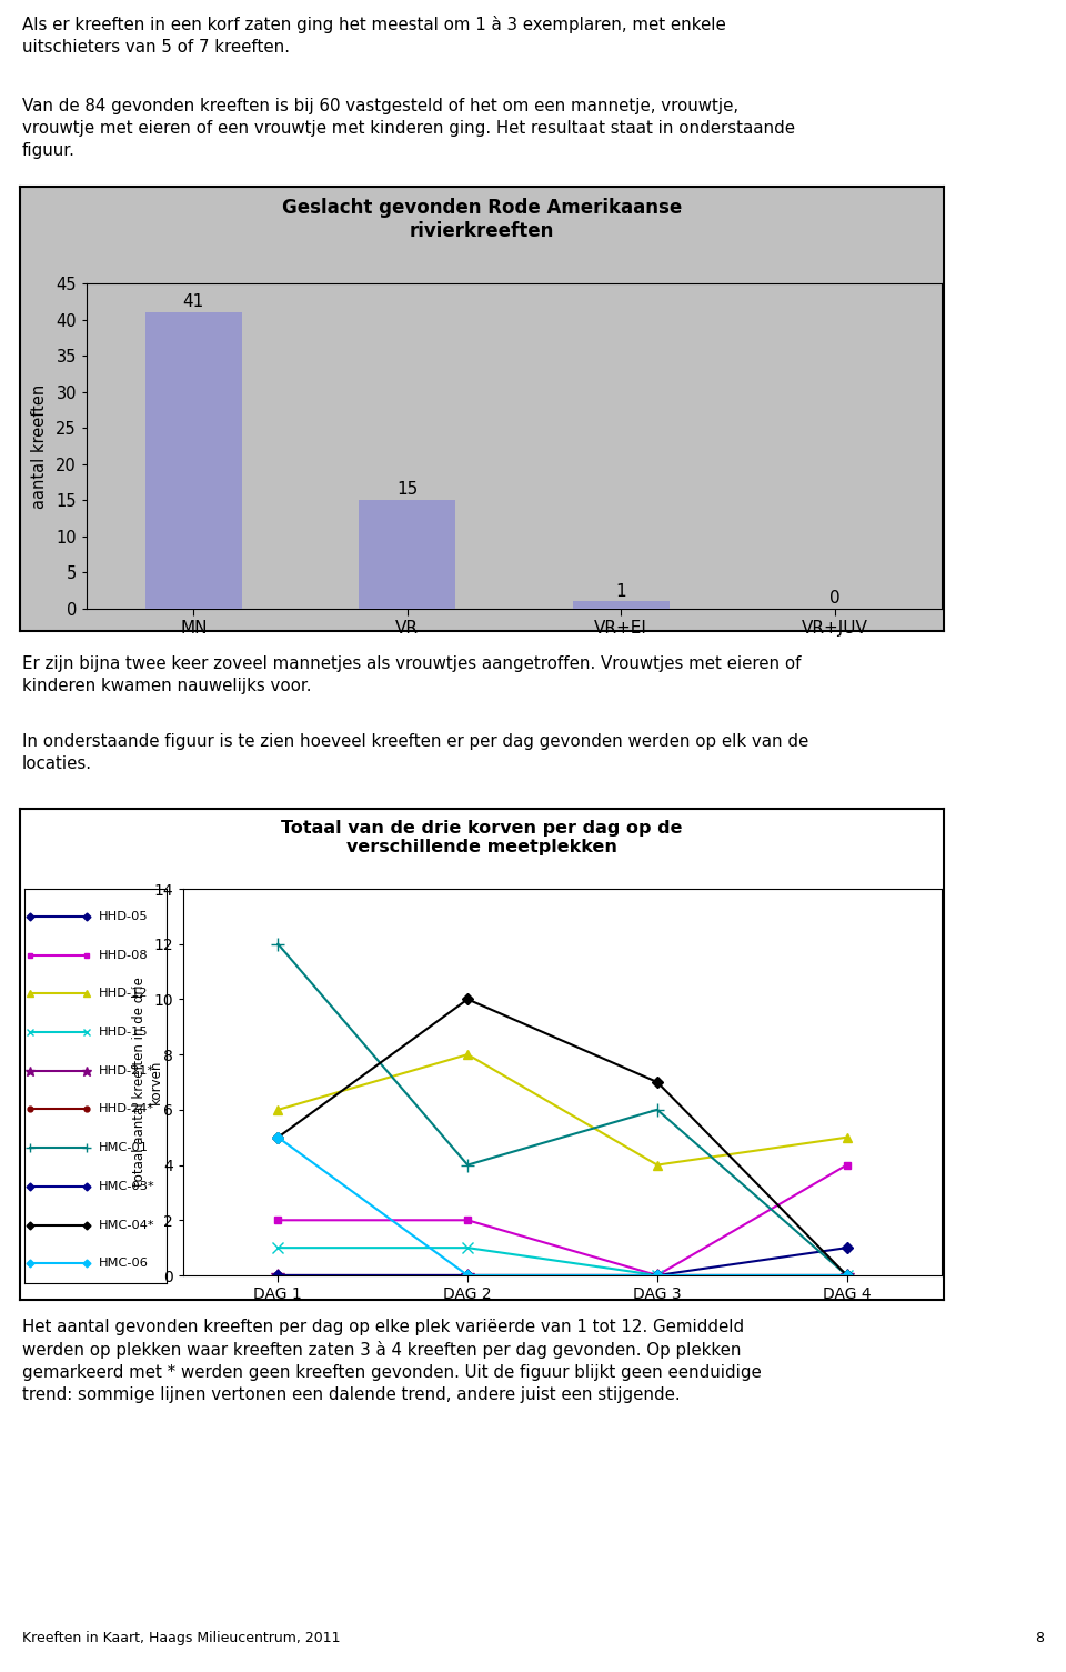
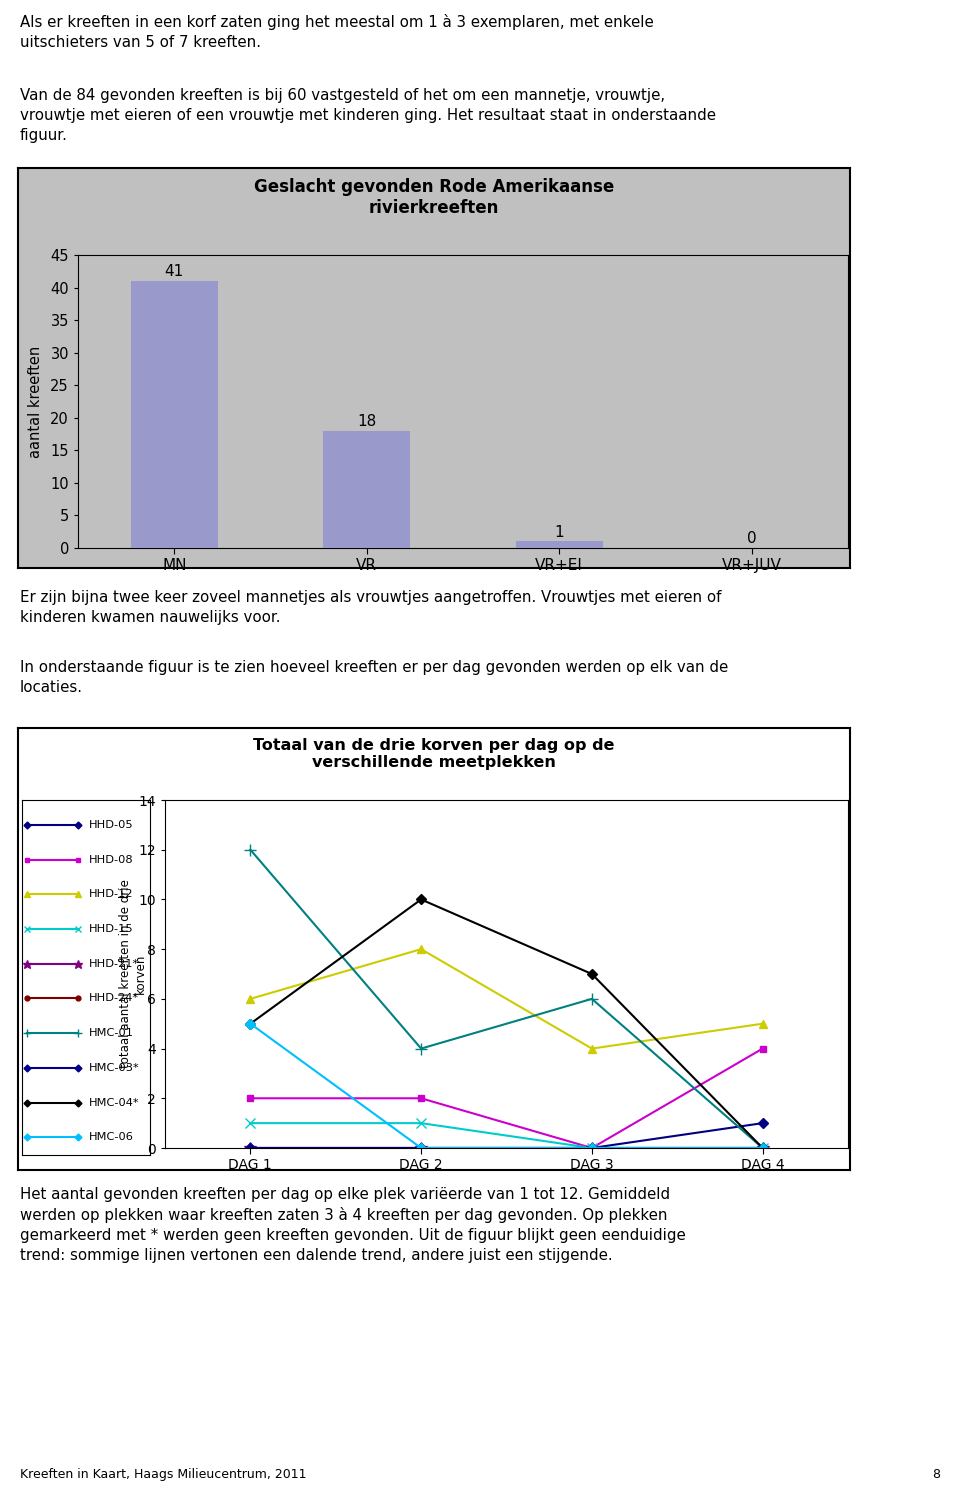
VR: 15 -> 18
